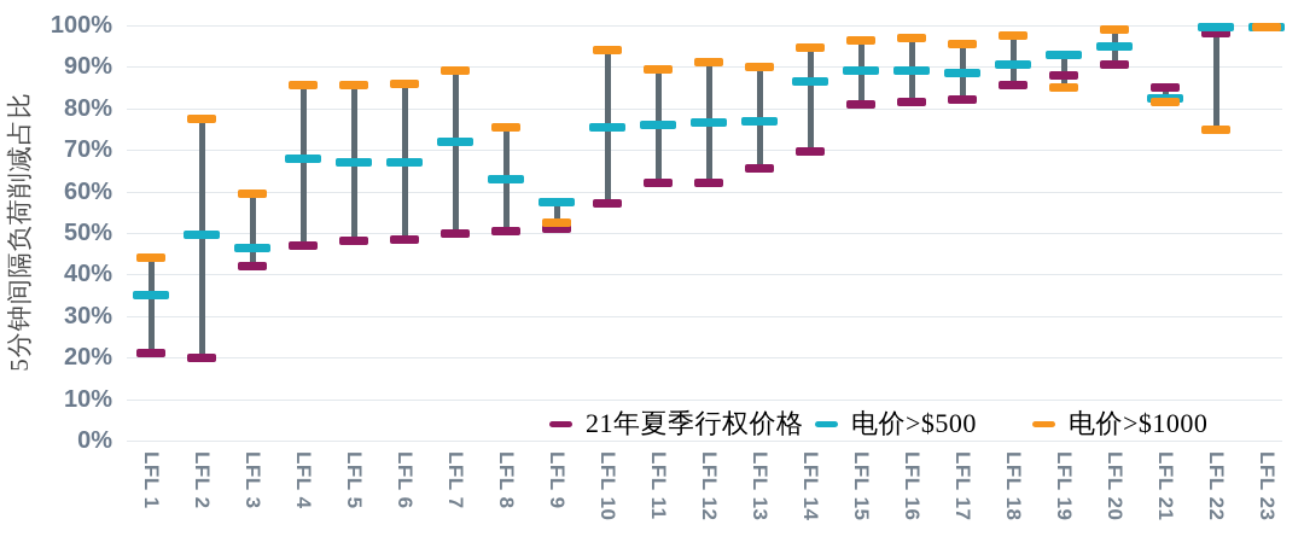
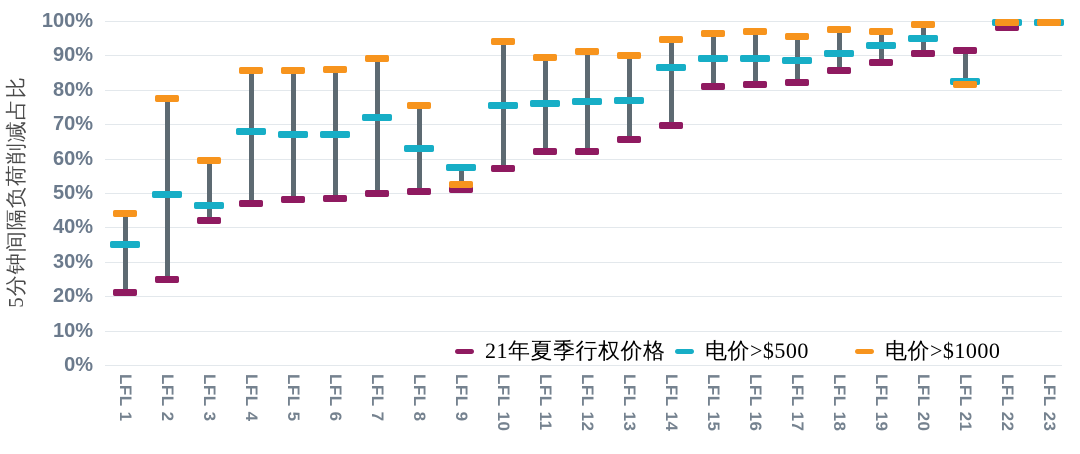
21年夏季行权价格/LFL 2: 20% -> 25%
电价>$1000/LFL 19: 85% -> 97%
21年夏季行权价格/LFL 21: 85% -> 92%
电价>$1000/LFL 22: 75% -> 100%
